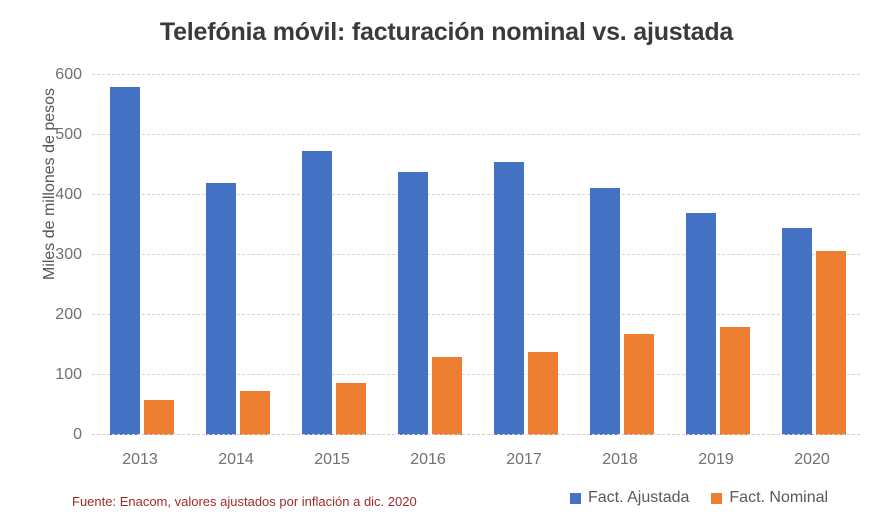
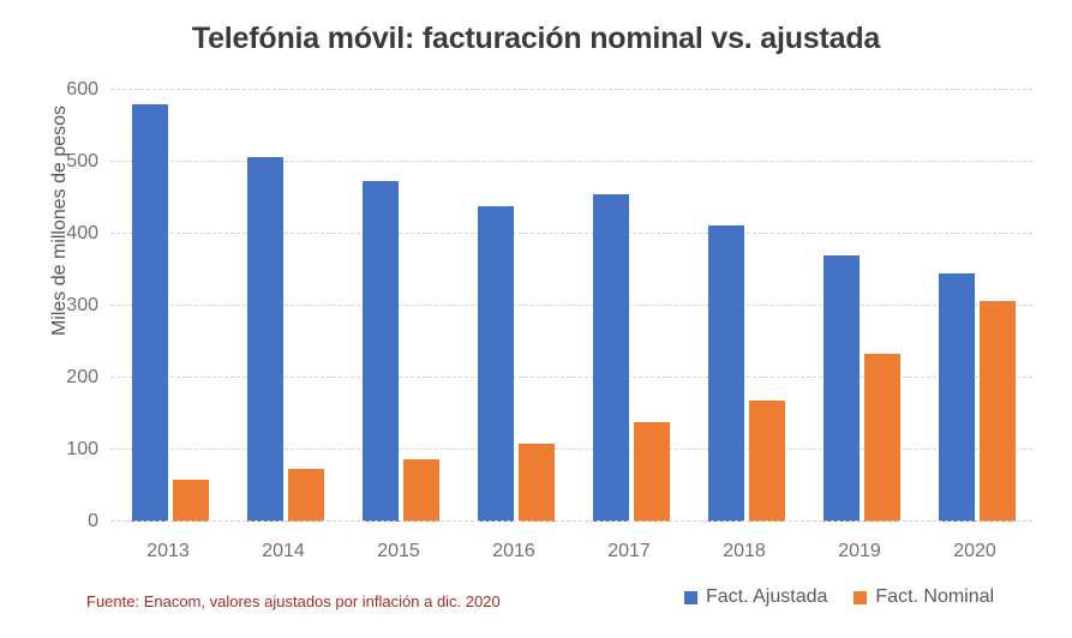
Fact. Ajustada/2014: 420 -> 510
Fact. Nominal/2016: 130 -> 110
Fact. Nominal/2019: 180 -> 230
